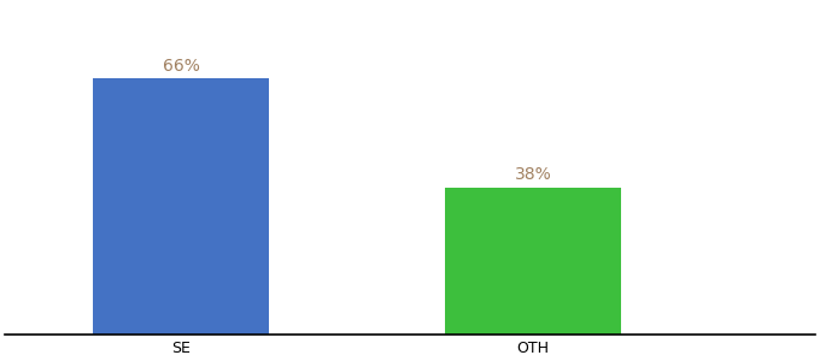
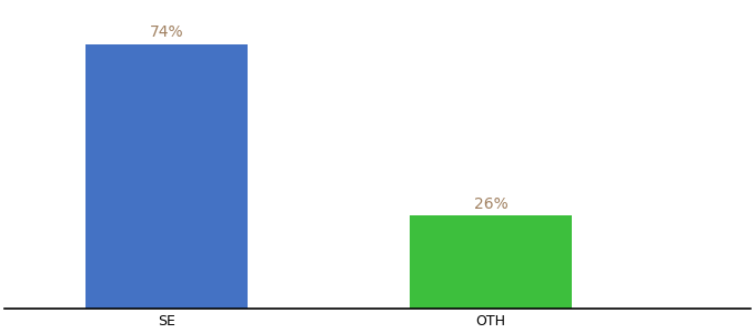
SE: 66% -> 74%
OTH: 38% -> 26%
